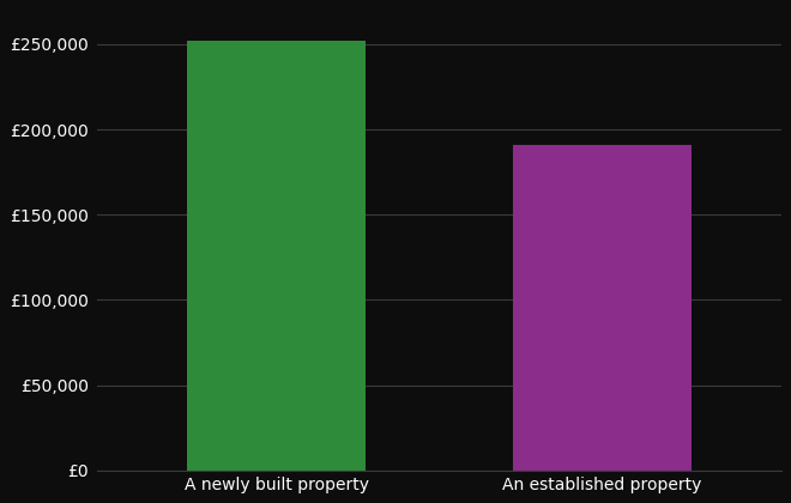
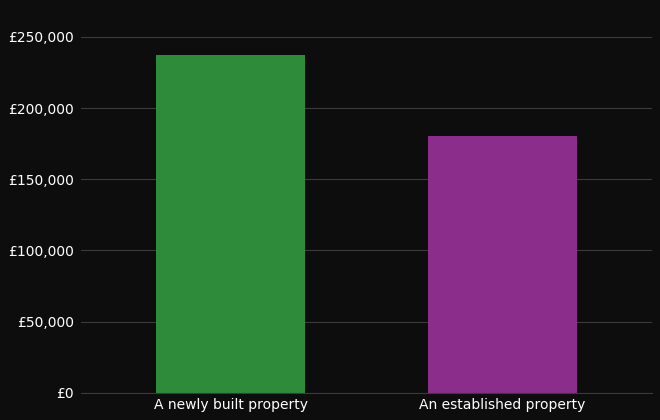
A newly built property: £252,000 -> £237,000
An established property: £191,000 -> £180,000
